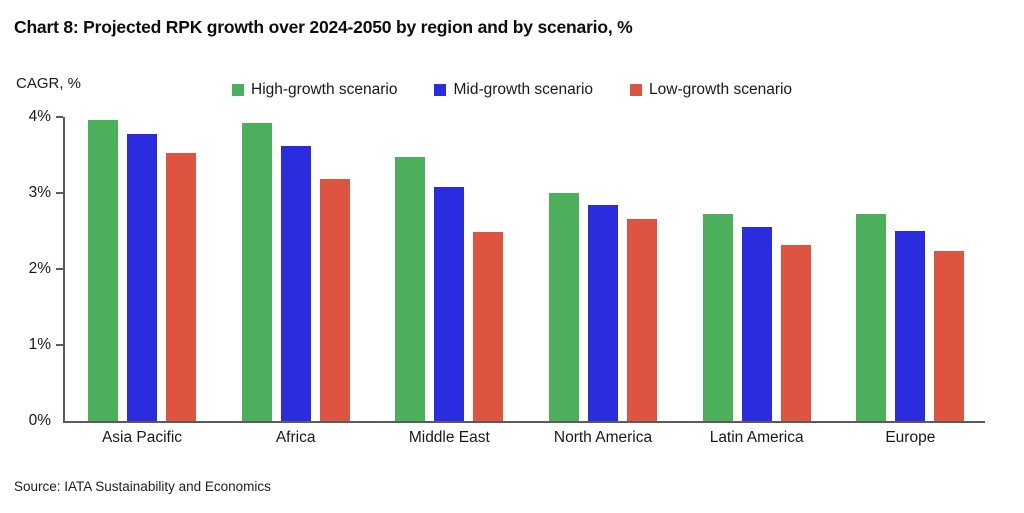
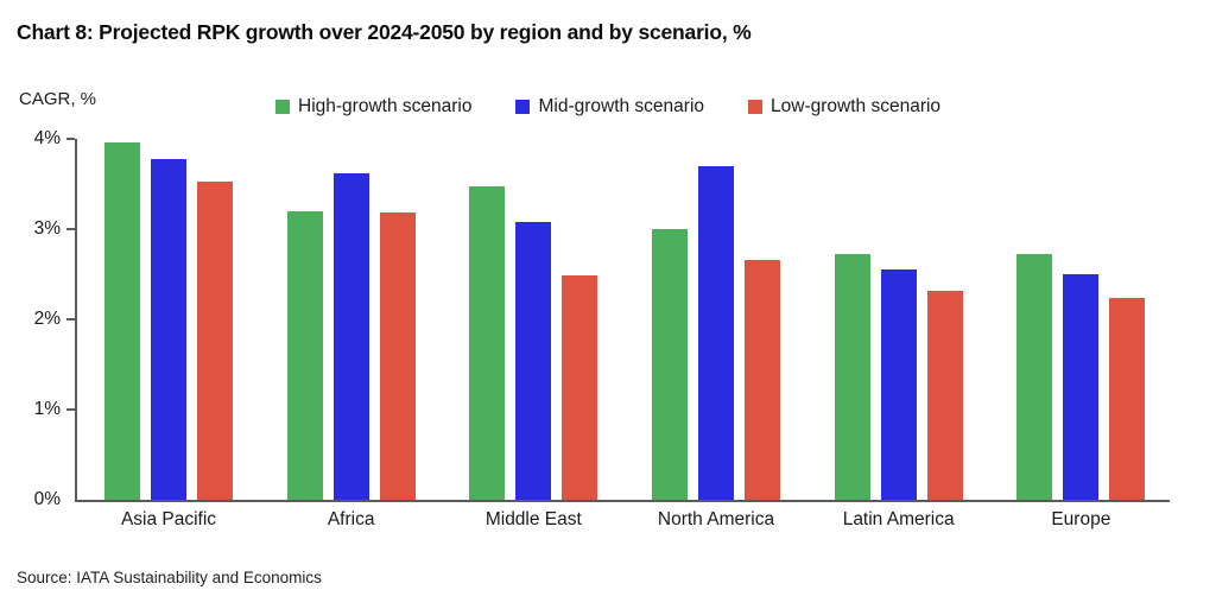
High-growth scenario/Africa: 3.9% -> 3.2%
Mid-growth scenario/North America: 2.8% -> 3.7%
